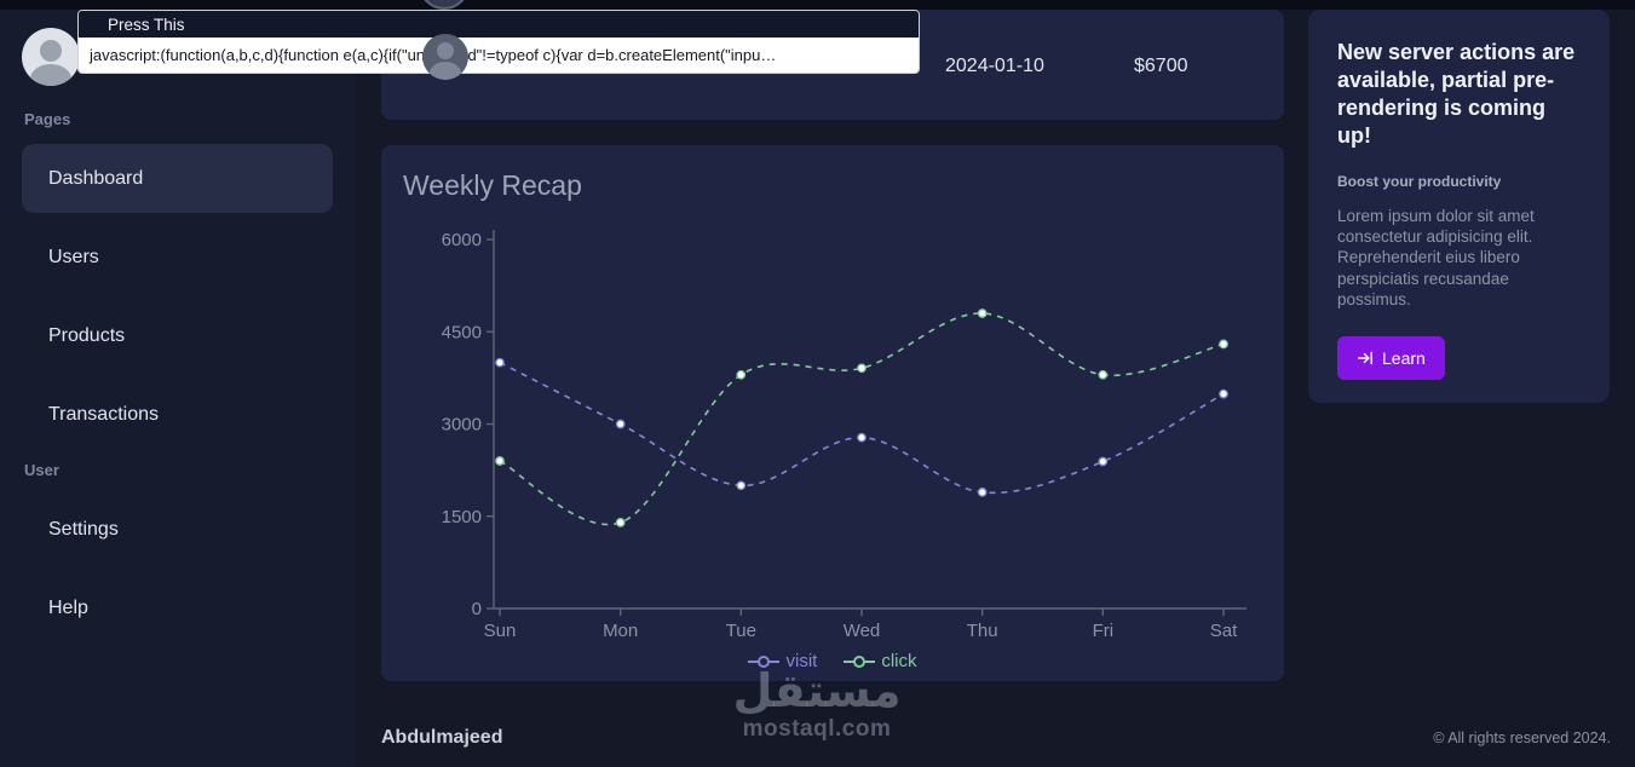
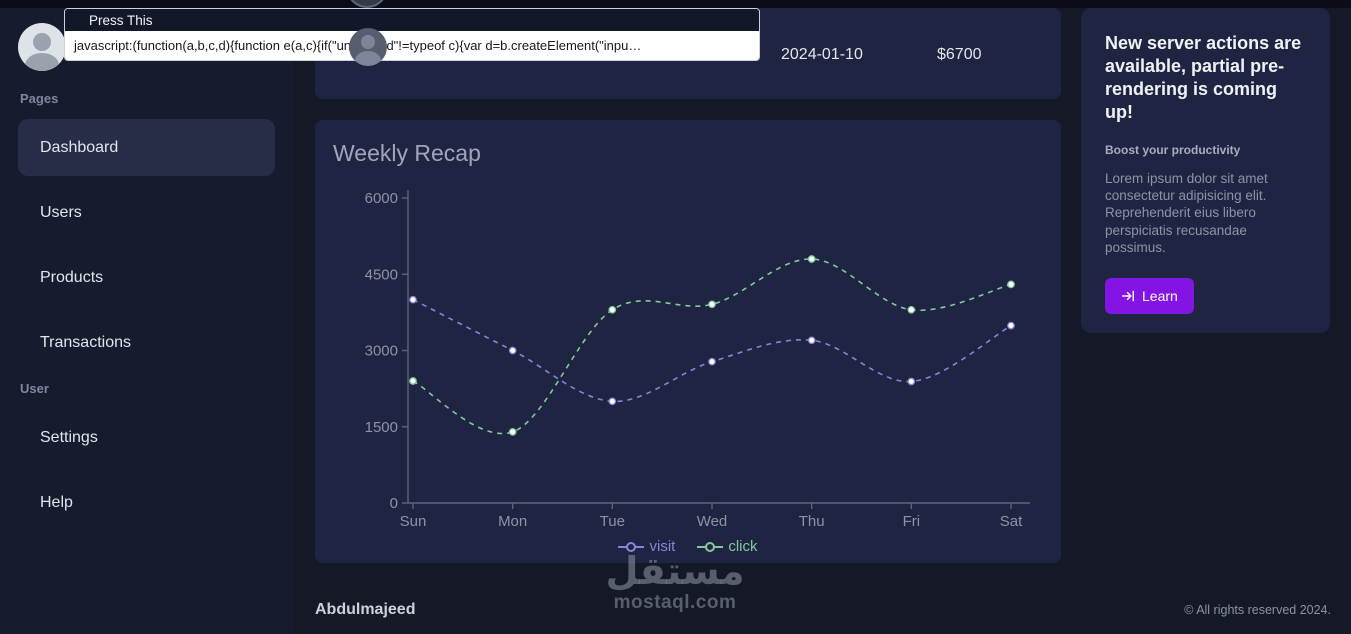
visit/Thu: 1900 -> 3200
